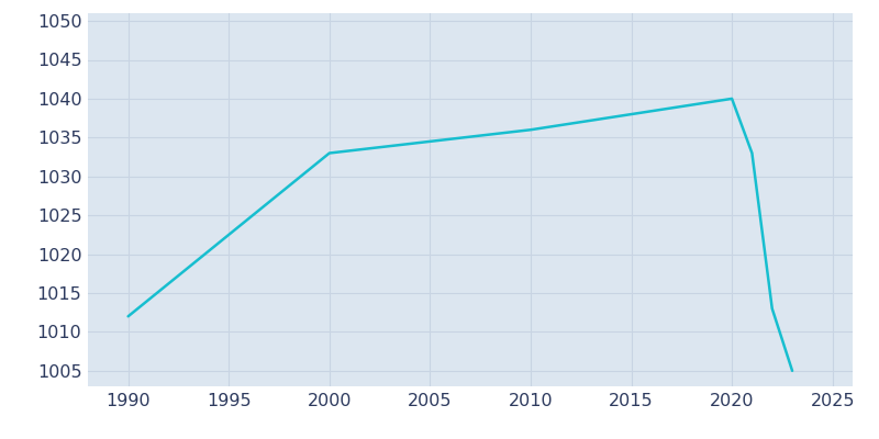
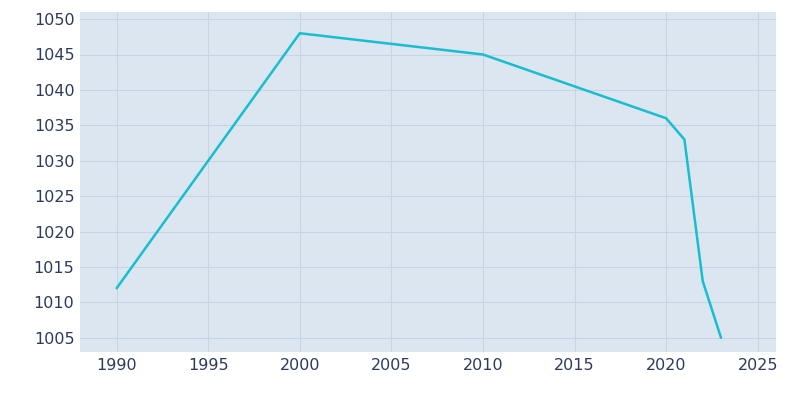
2000: 1033 -> 1048
2010: 1036 -> 1045
2020: 1040 -> 1036
